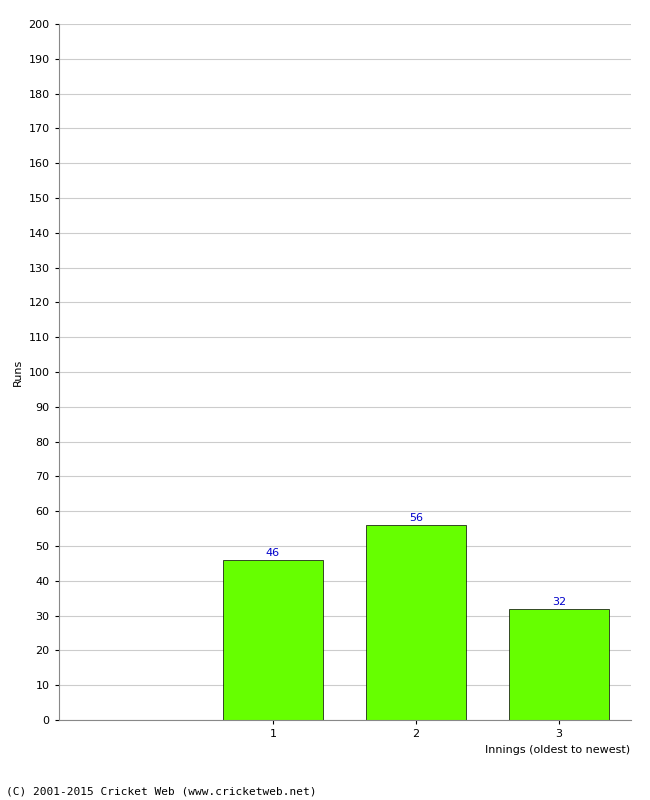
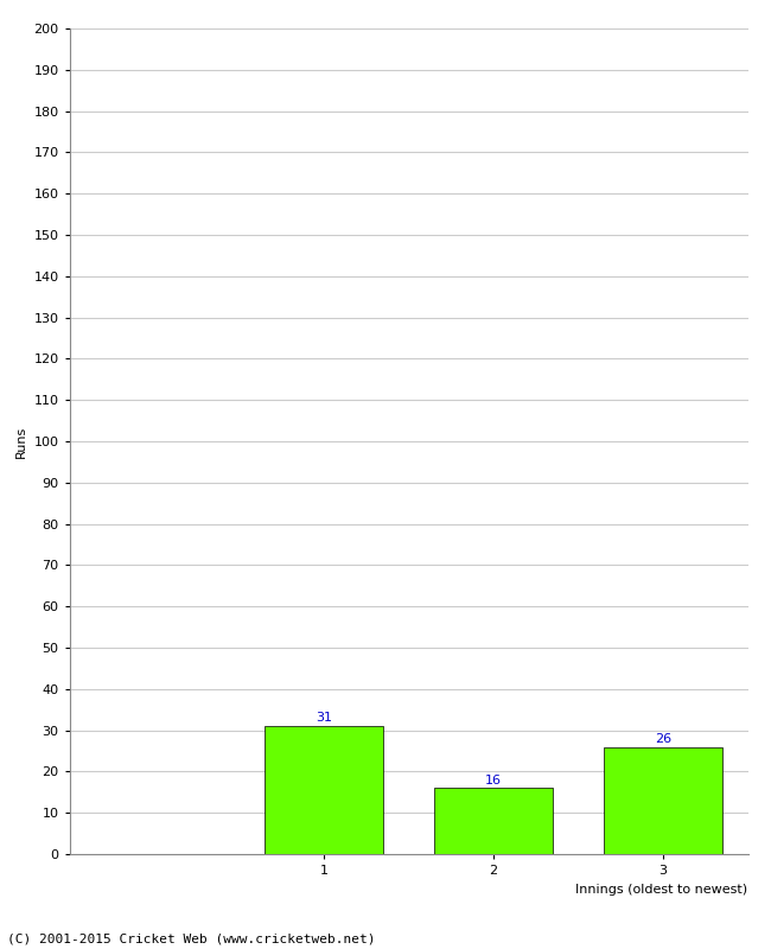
1: 46 -> 31
2: 56 -> 16
3: 32 -> 26
